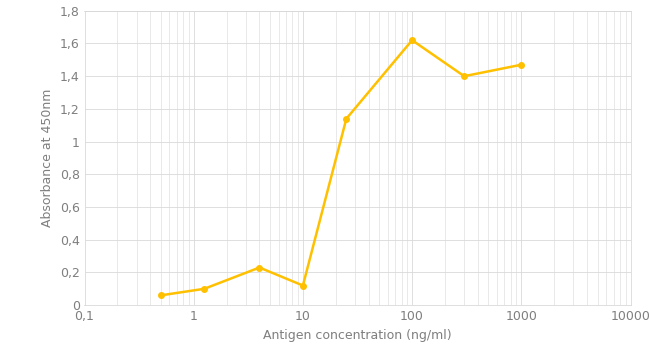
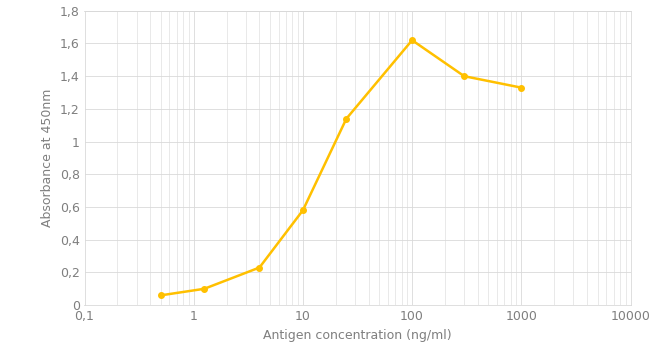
10: 0,12 -> 0,58
1000: 1,47 -> 1,33
